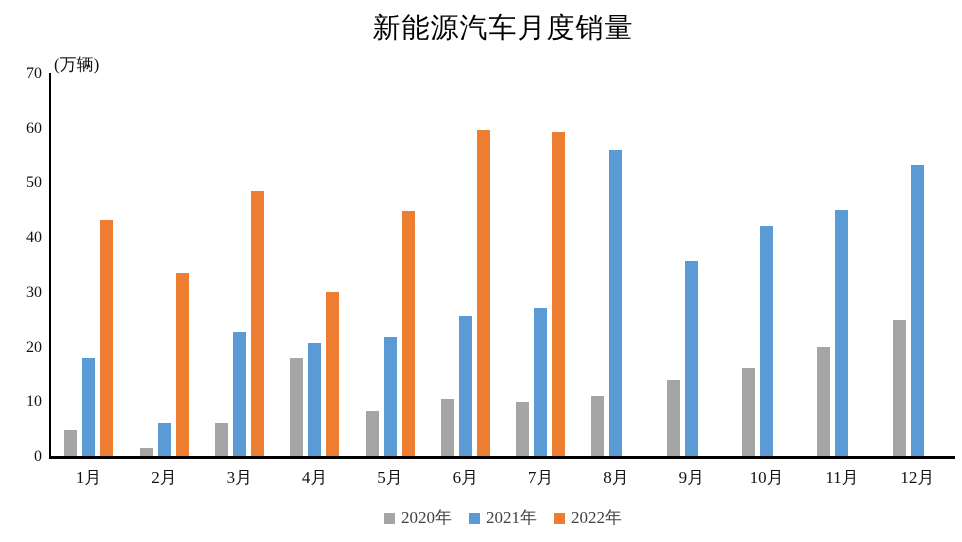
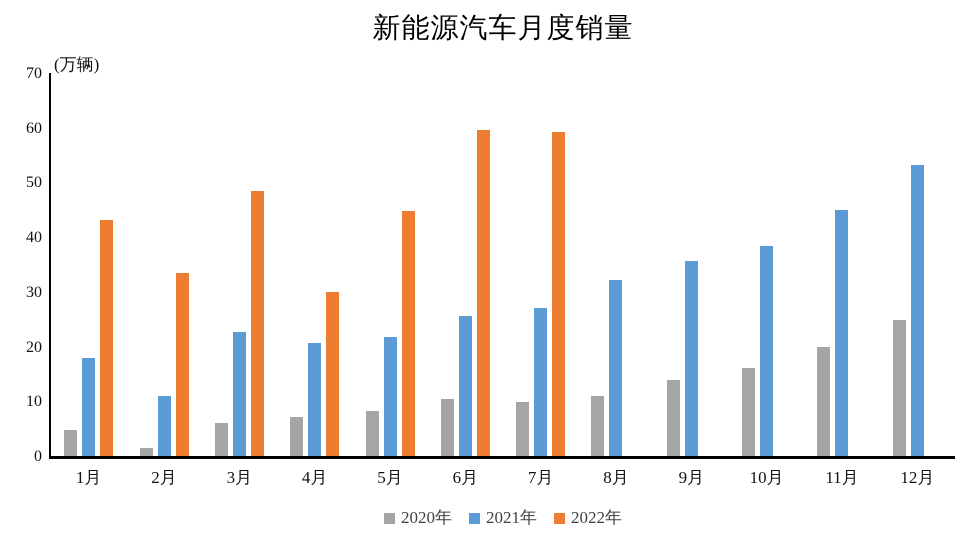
2021年/2月: 6 -> 11
2020年/4月: 18 -> 7
2021年/8月: 56 -> 32
2021年/10月: 42 -> 38
